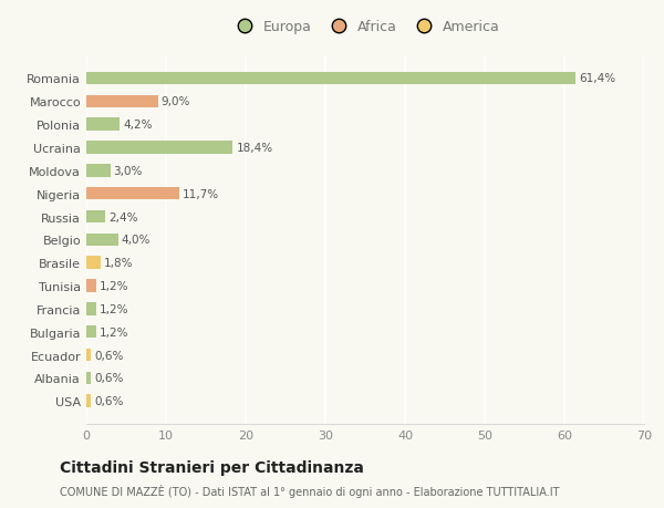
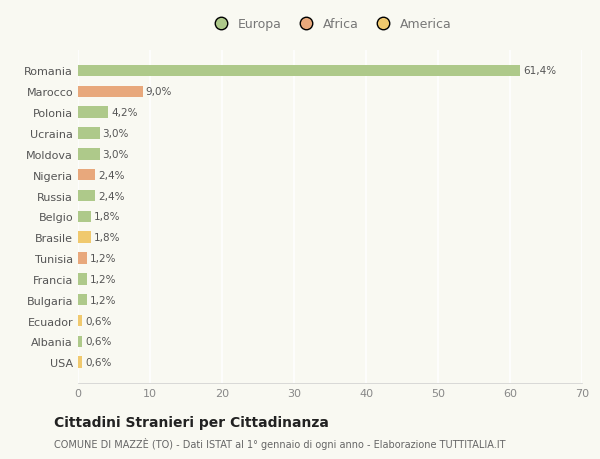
Ucraina: 18,4% -> 3,0%
Nigeria: 11,7% -> 2,4%
Belgio: 4,0% -> 1,8%
